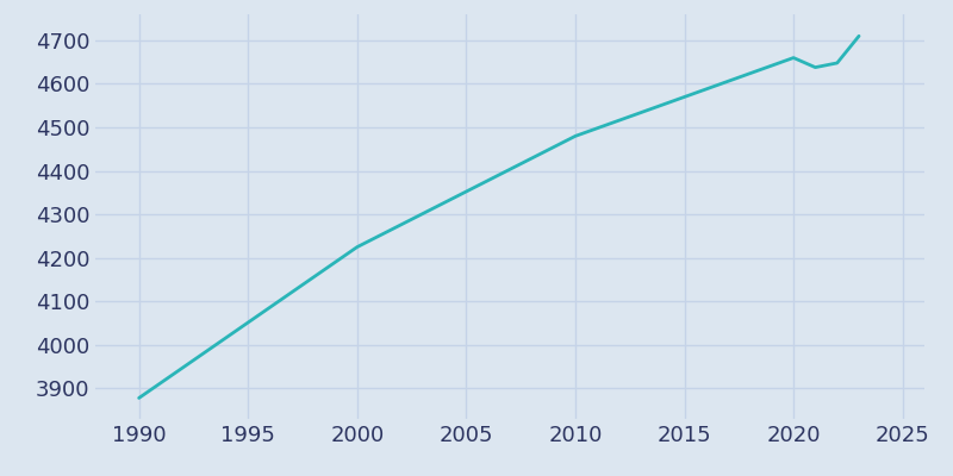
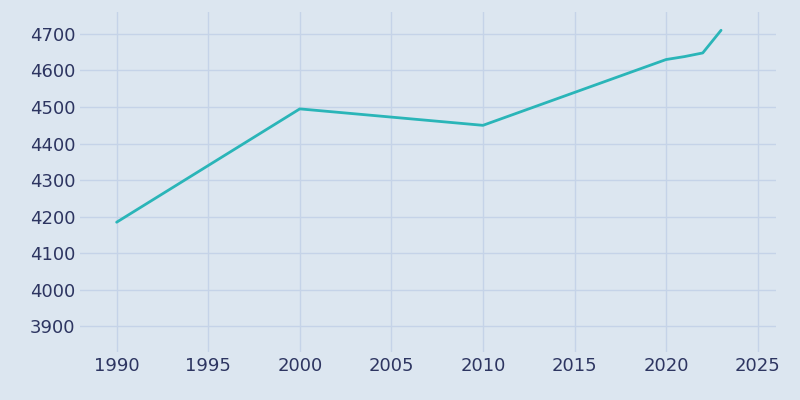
1990: 3878 -> 4185
2000: 4225 -> 4495
2010: 4480 -> 4450
2020: 4660 -> 4630
